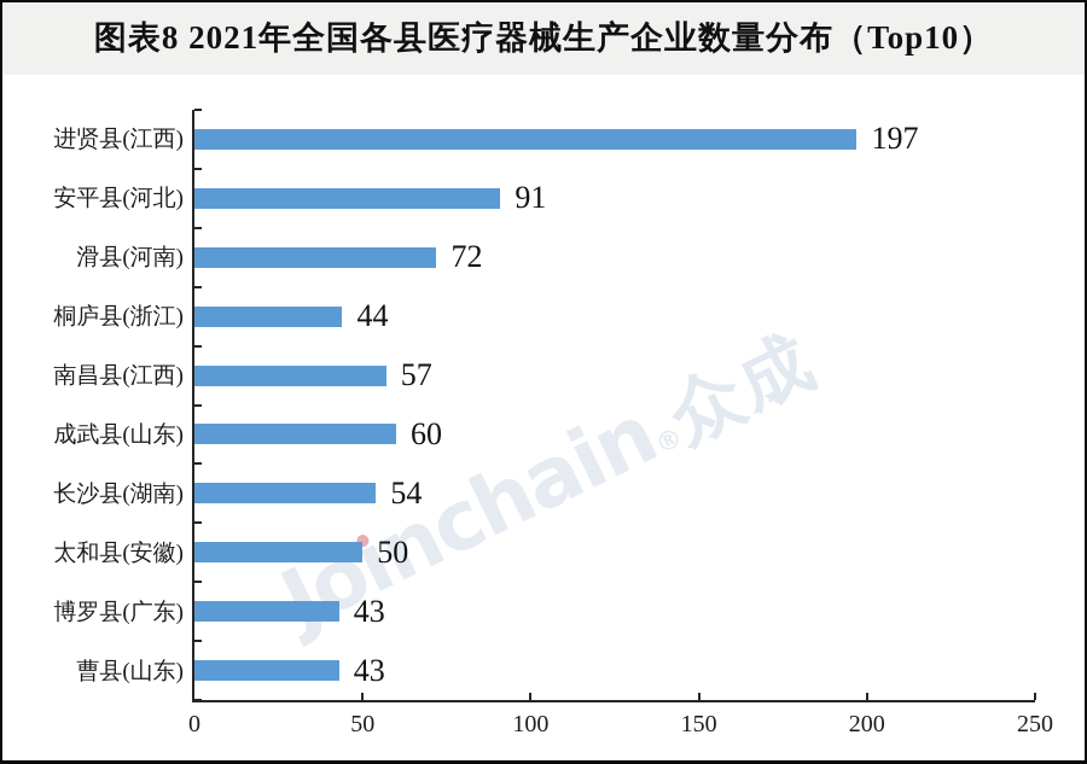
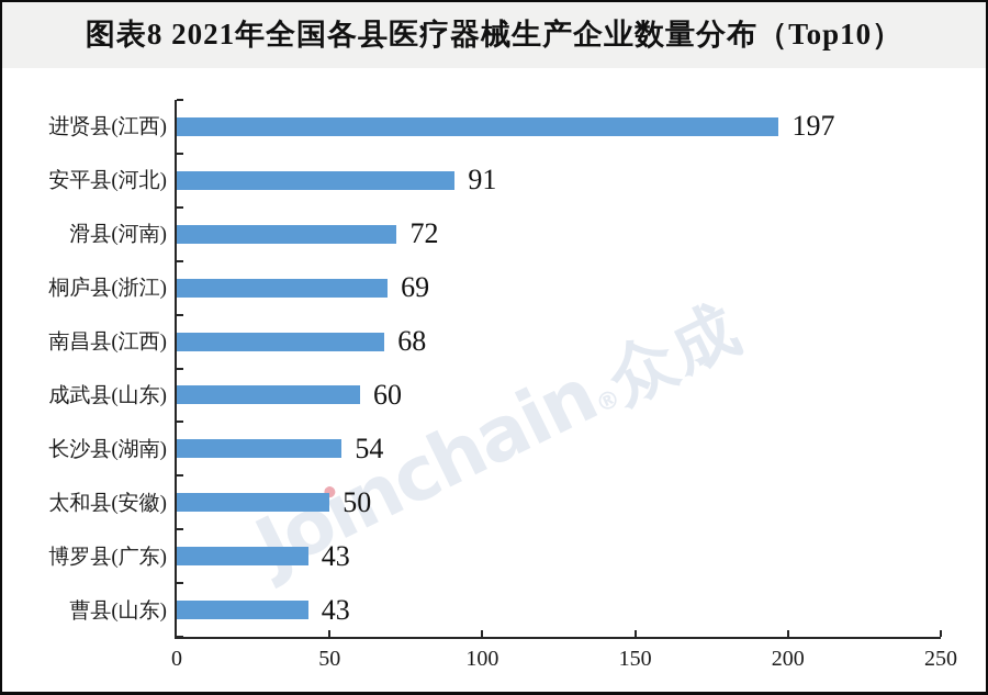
桐庐县(浙江): 44 -> 69
南昌县(江西): 57 -> 68
